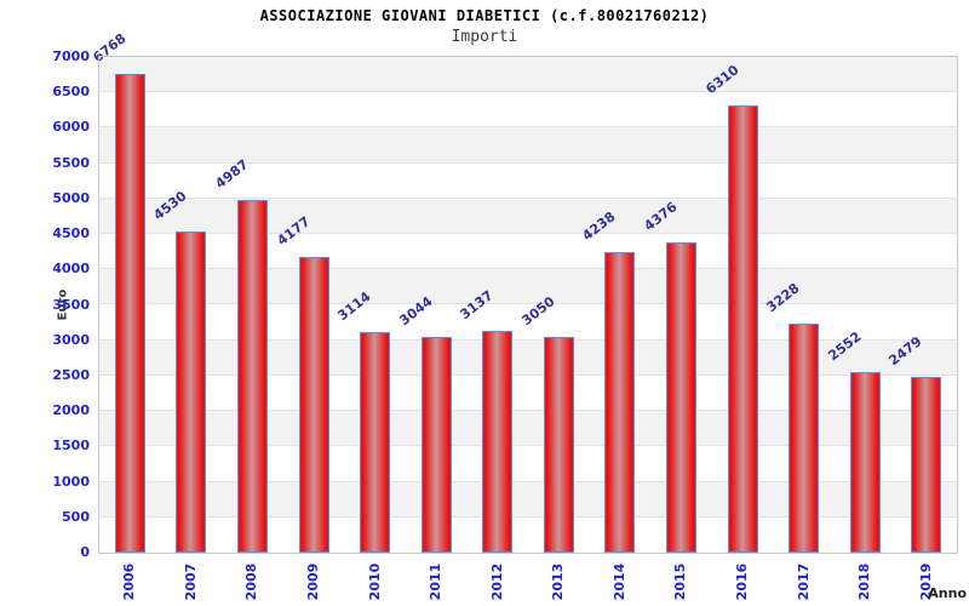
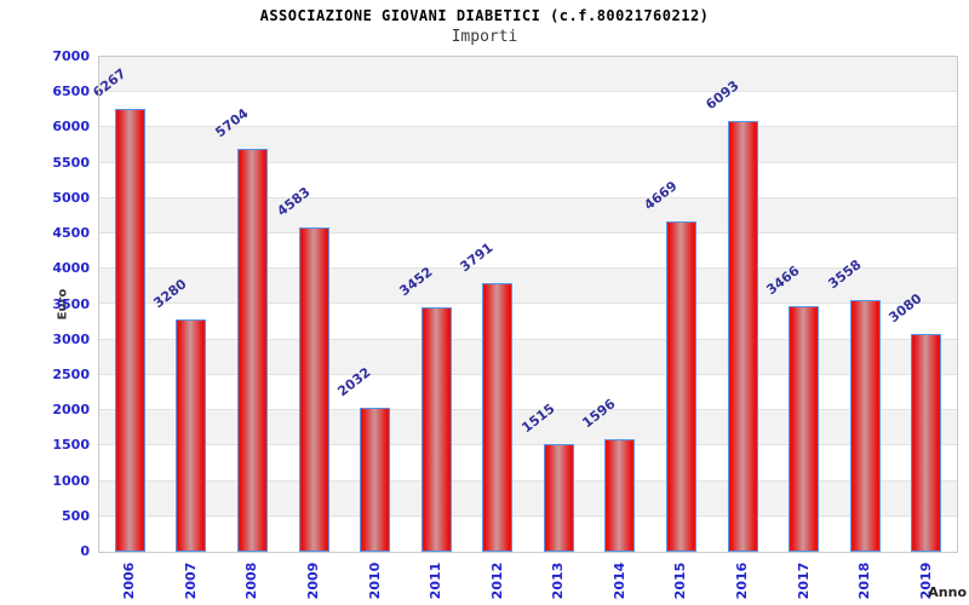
2006: 6768 -> 6267
2007: 4530 -> 3280
2008: 4987 -> 5704
2009: 4177 -> 4583
2010: 3114 -> 2032
2011: 3044 -> 3452
2012: 3137 -> 3791
2013: 3050 -> 1515
2014: 4238 -> 1596
2015: 4376 -> 4669
2016: 6310 -> 6093
2017: 3228 -> 3466
2018: 2552 -> 3558
2019: 2479 -> 3080
